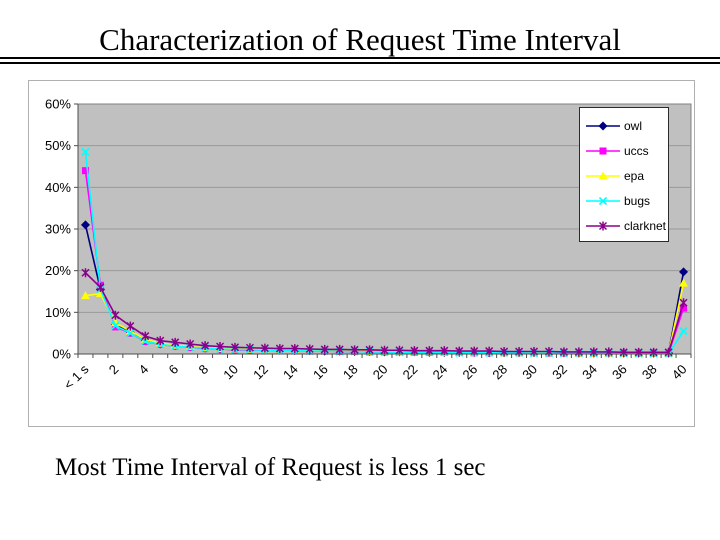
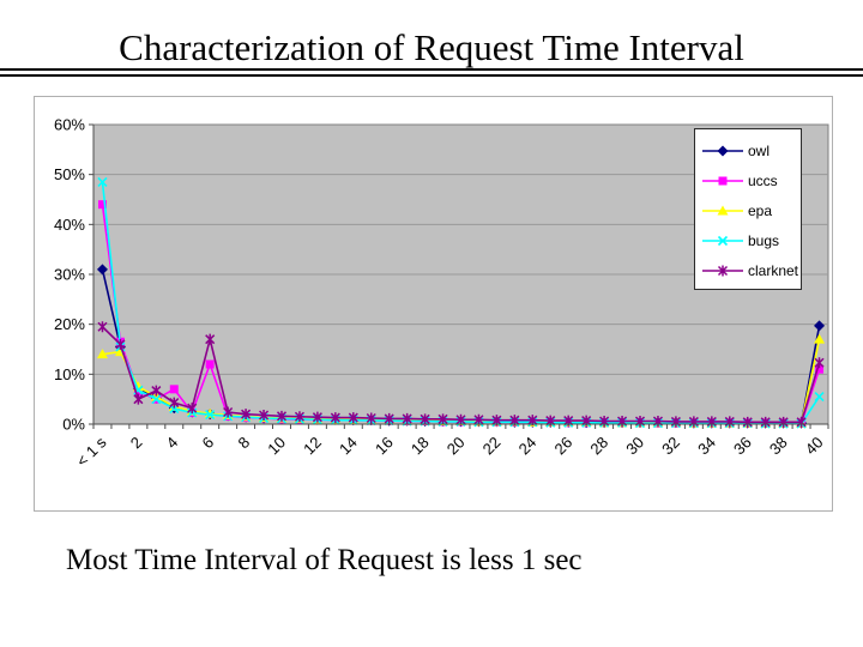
clarknet/2: 9% -> 5%
uccs/4: 3% -> 7%
uccs/6: 2% -> 12%
clarknet/6: 3% -> 17%
